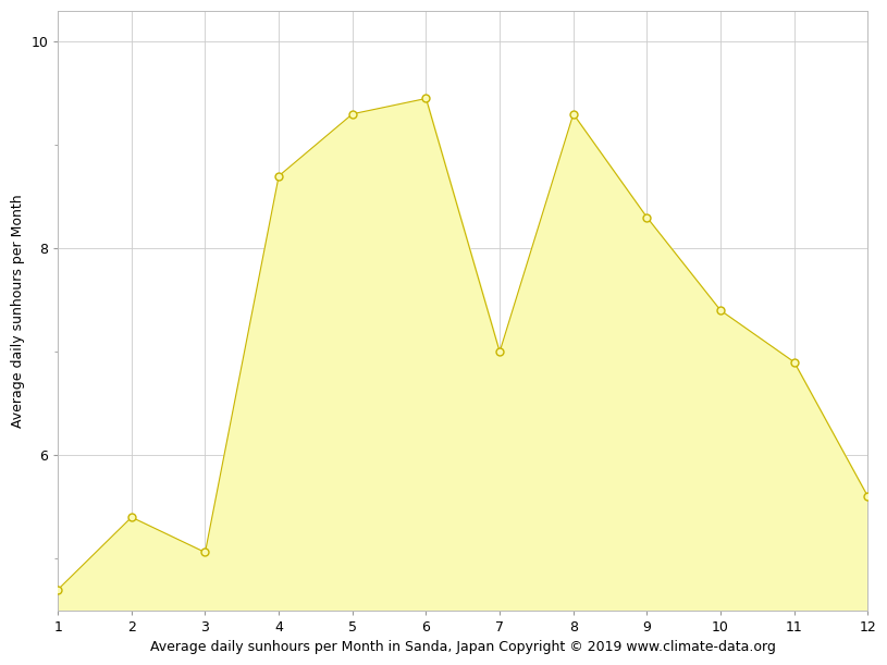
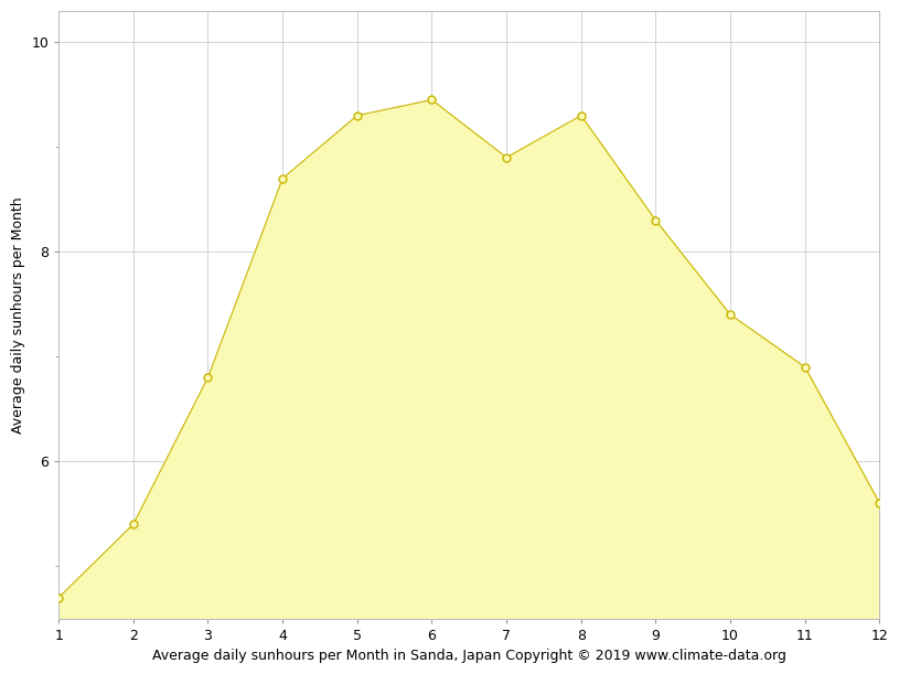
3: 5.06 -> 6.80
7: 7.00 -> 8.90
